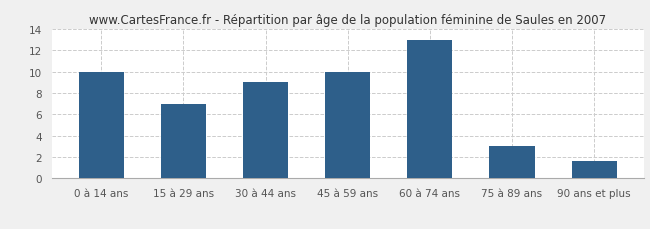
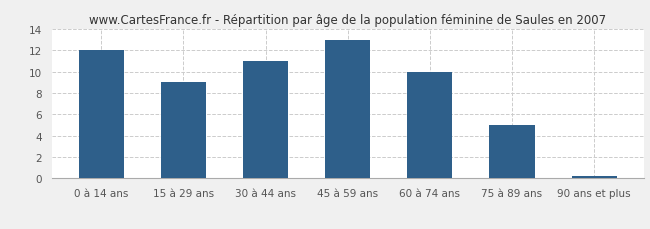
0 à 14 ans: 10.0 -> 12.0
15 à 29 ans: 7.0 -> 9.0
30 à 44 ans: 9.0 -> 11.0
45 à 59 ans: 10.0 -> 13.0
60 à 74 ans: 13.0 -> 10.0
75 à 89 ans: 3.0 -> 5.0
90 ans et plus: 1.6 -> 0.2
